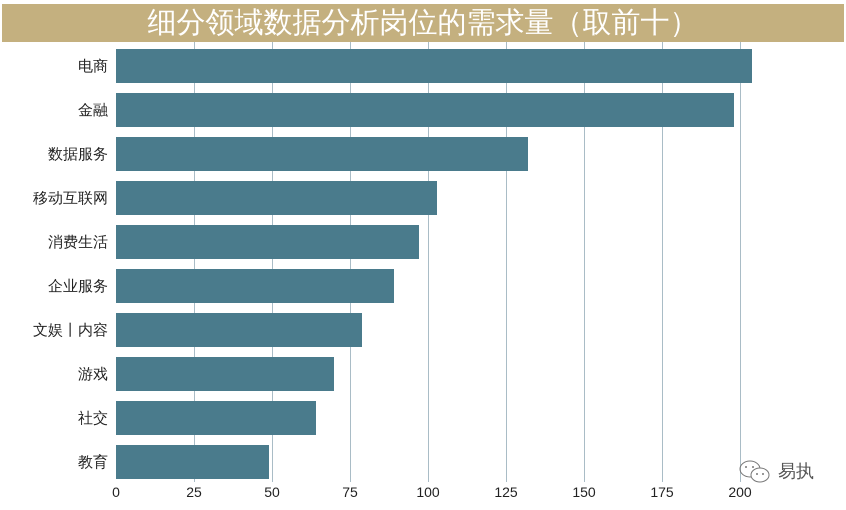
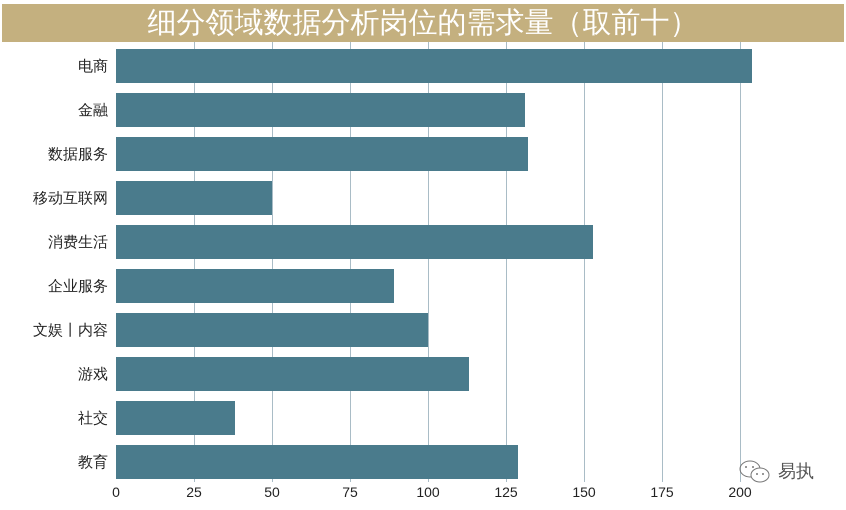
金融: 198 -> 131
移动互联网: 103 -> 50
消费生活: 97 -> 153
文娱丨内容: 79 -> 100
游戏: 70 -> 113
社交: 64 -> 38
教育: 49 -> 129
